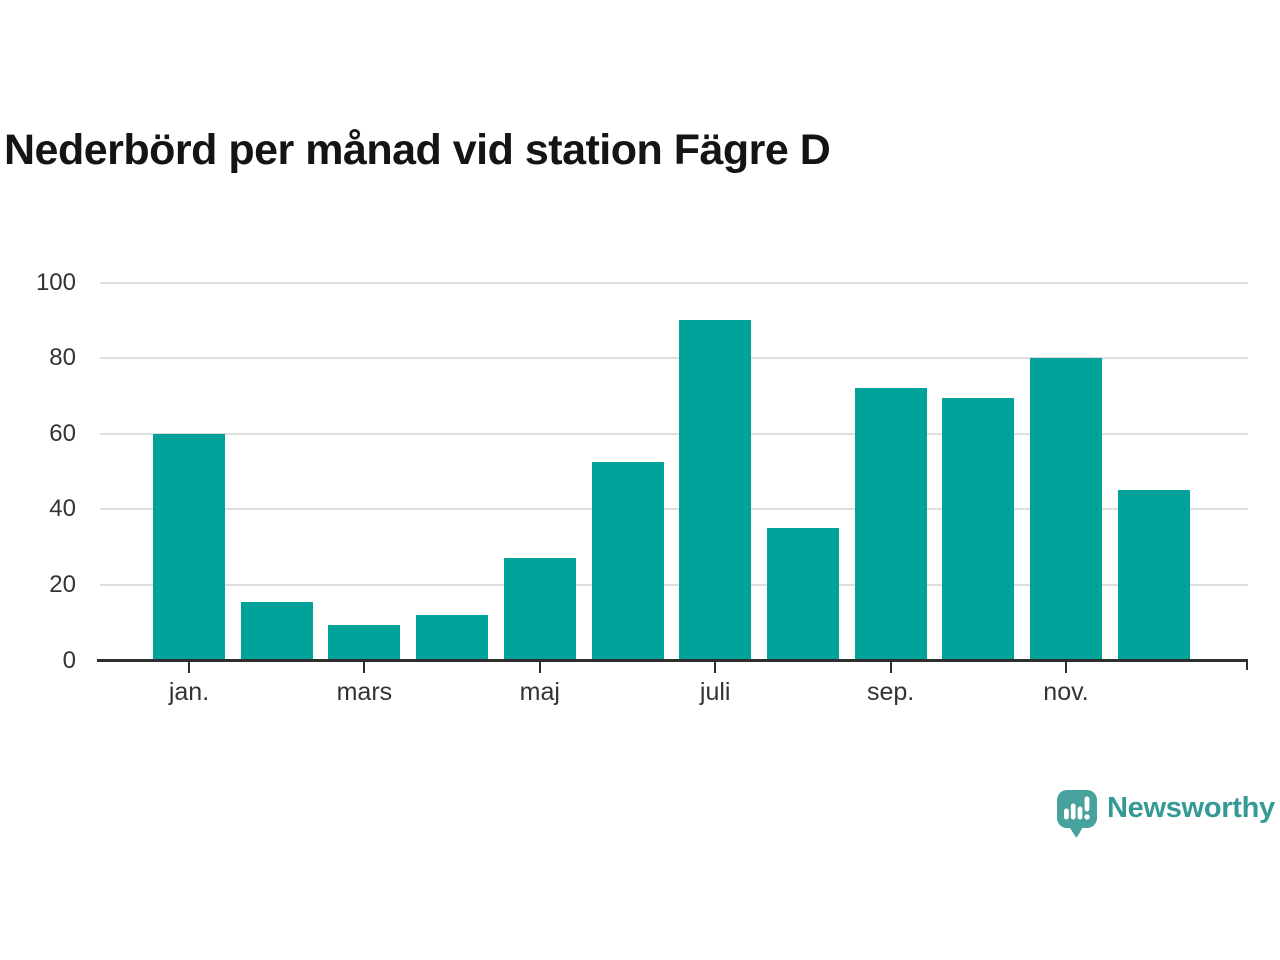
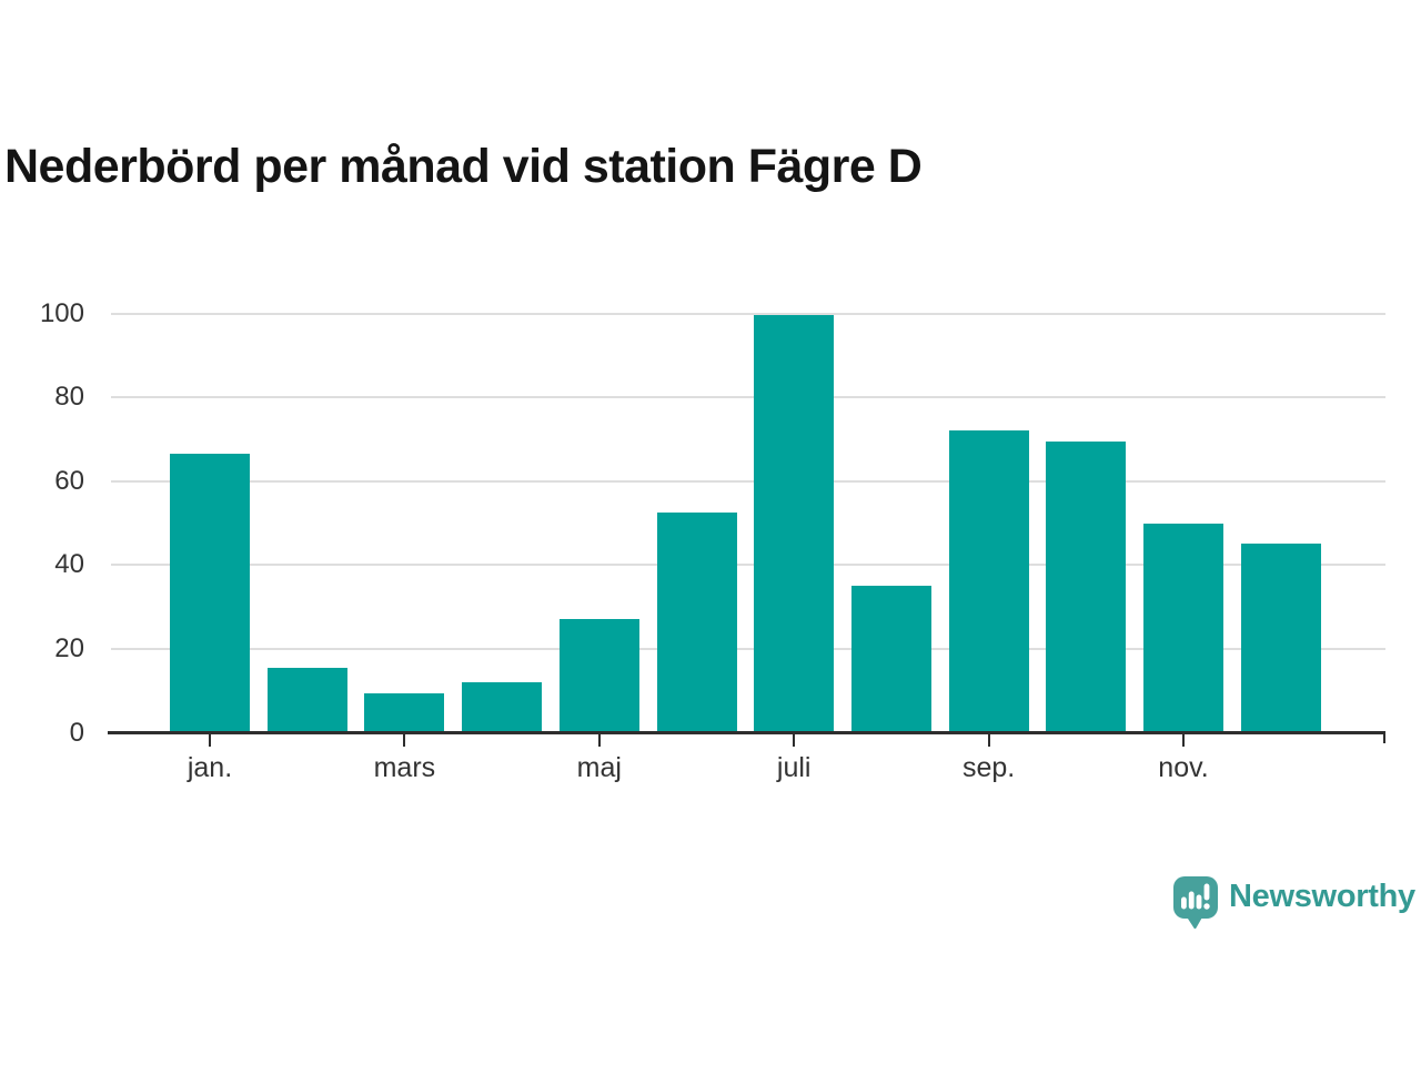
jan.: 60 -> 66
juli: 90 -> 100
nov.: 80 -> 50
